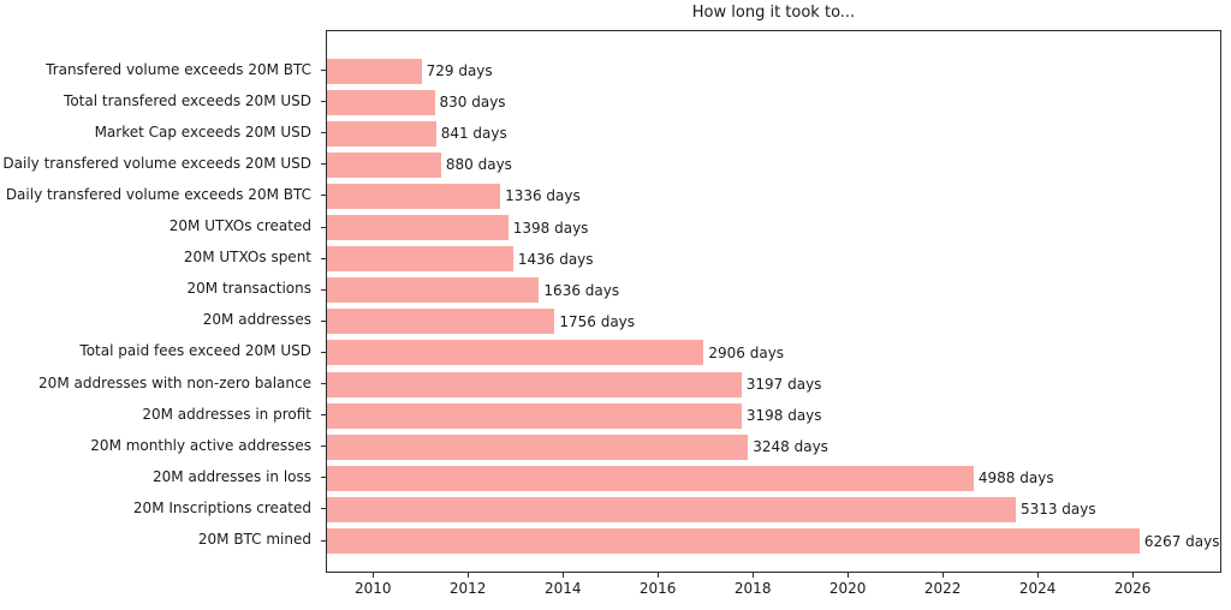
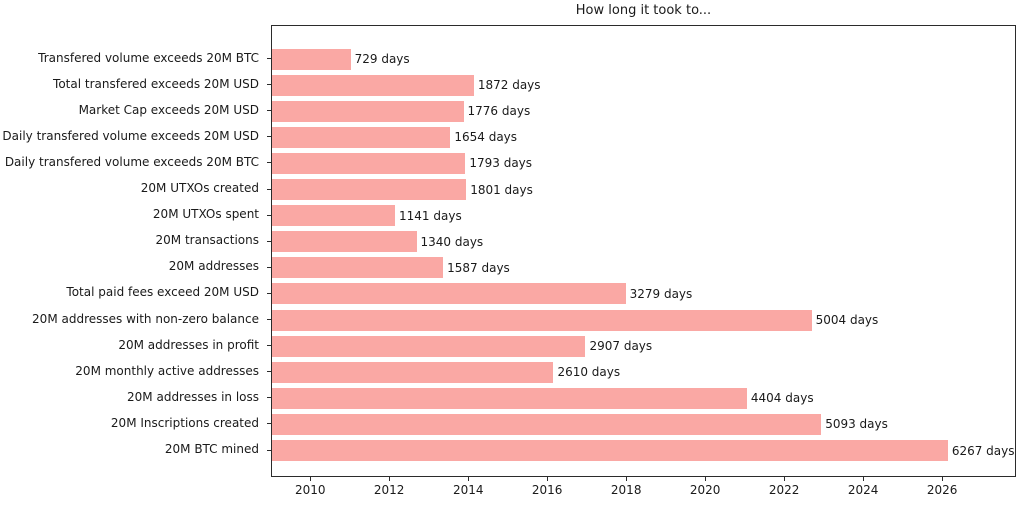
Total transfered exceeds 20M USD: 830 -> 1872
Market Cap exceeds 20M USD: 841 -> 1776
Daily transfered volume exceeds 20M USD: 880 -> 1654
Daily transfered volume exceeds 20M BTC: 1336 -> 1793
20M UTXOs created: 1398 -> 1801
20M UTXOs spent: 1436 -> 1141
20M transactions: 1636 -> 1340
20M addresses: 1756 -> 1587
Total paid fees exceed 20M USD: 2906 -> 3279
20M addresses with non-zero balance: 3197 -> 5004
20M addresses in profit: 3198 -> 2907
20M monthly active addresses: 3248 -> 2610
20M addresses in loss: 4988 -> 4404
20M Inscriptions created: 5313 -> 5093
